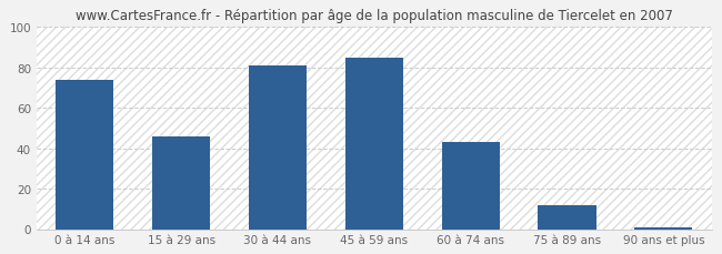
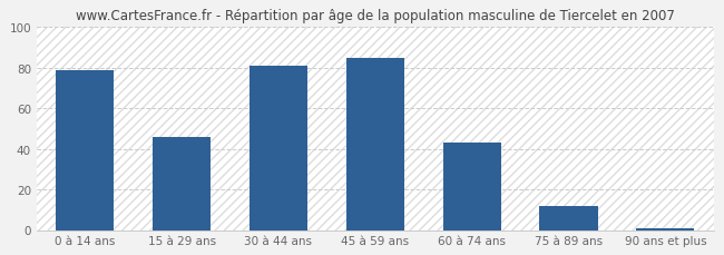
0 à 14 ans: 74 -> 79
